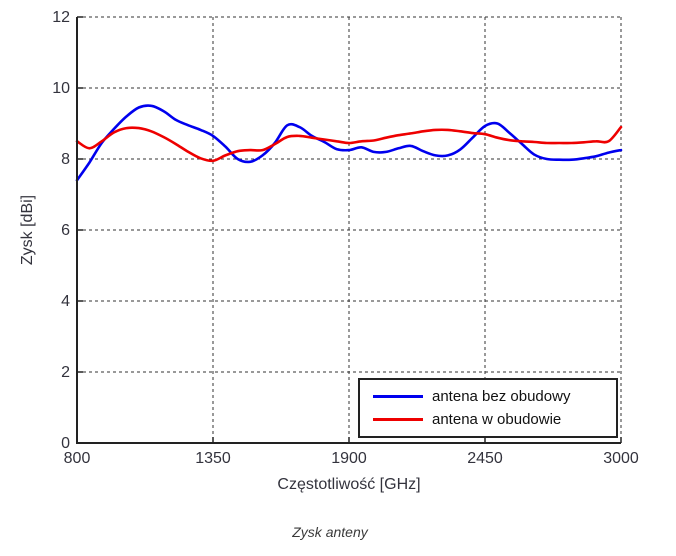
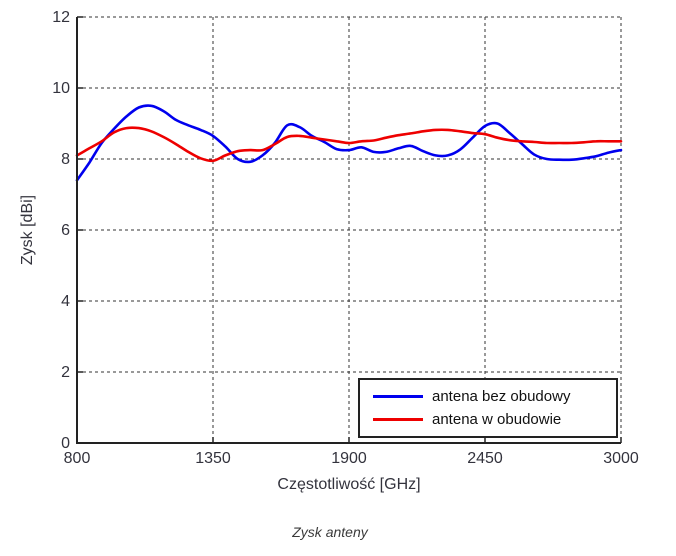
antena w obudowie/800: 8.5 -> 8.1
antena w obudowie/3000: 8.9 -> 8.5
